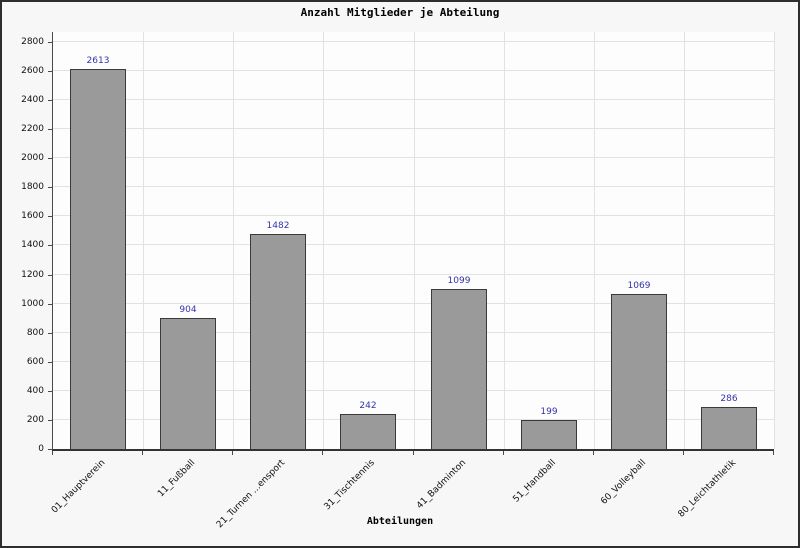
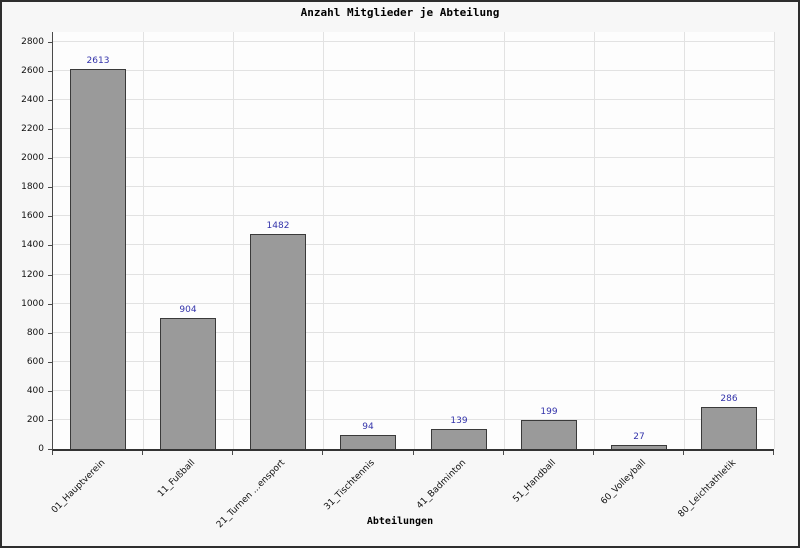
31_Tischtennis: 242 -> 94
41_Badminton: 1099 -> 139
60_Volleyball: 1069 -> 27
